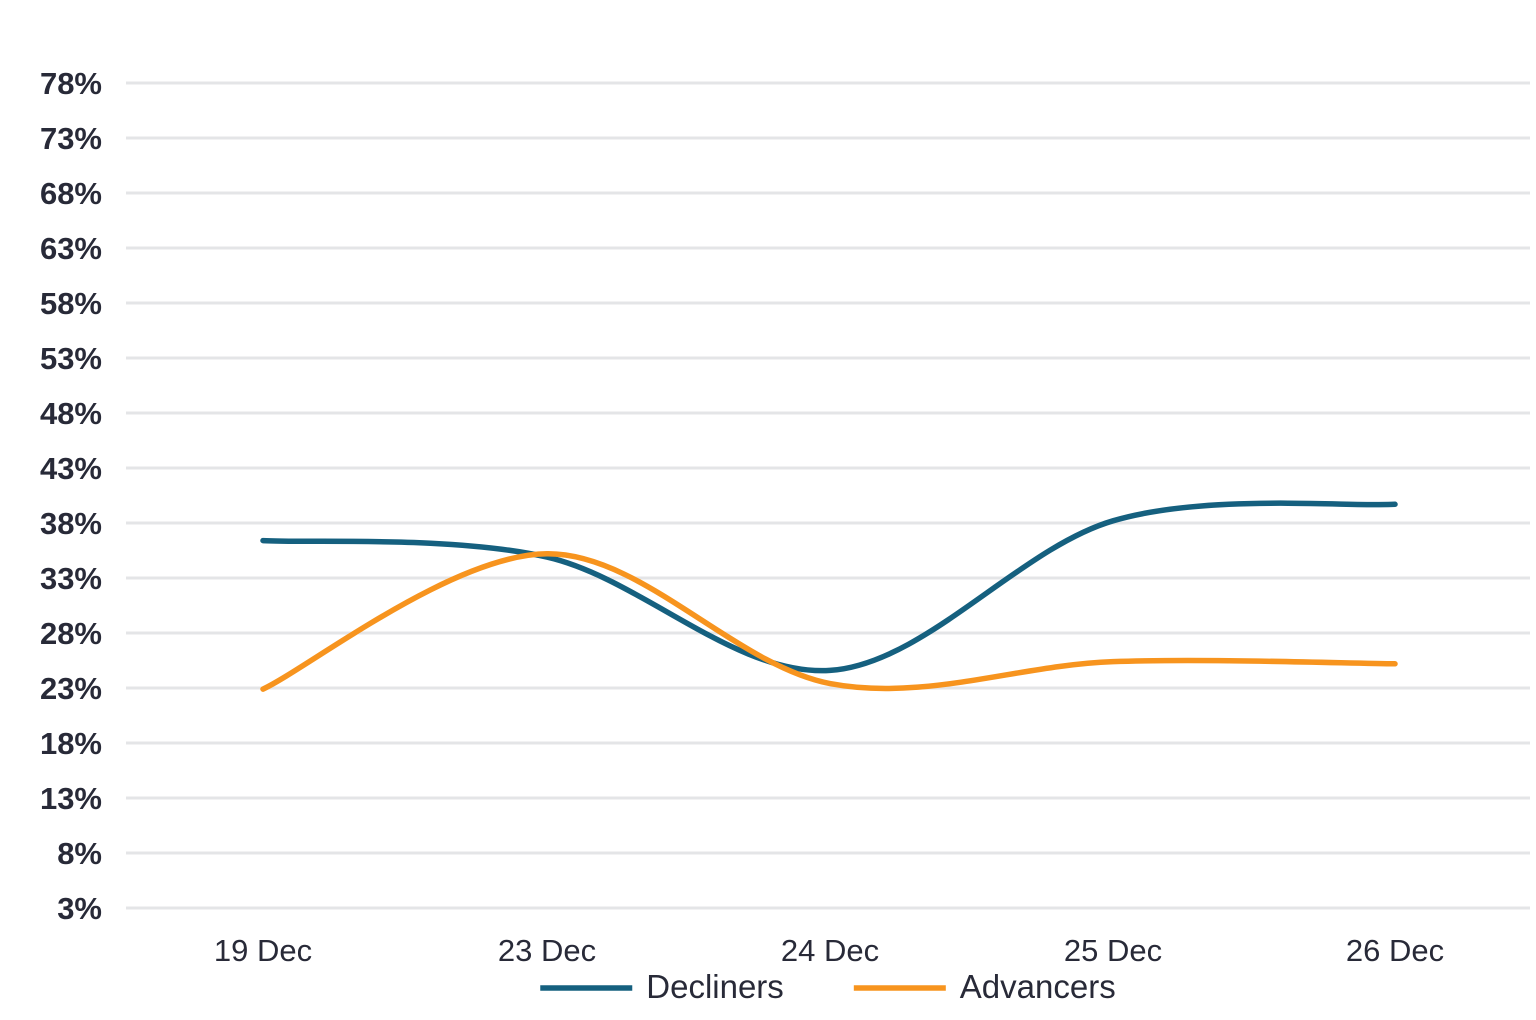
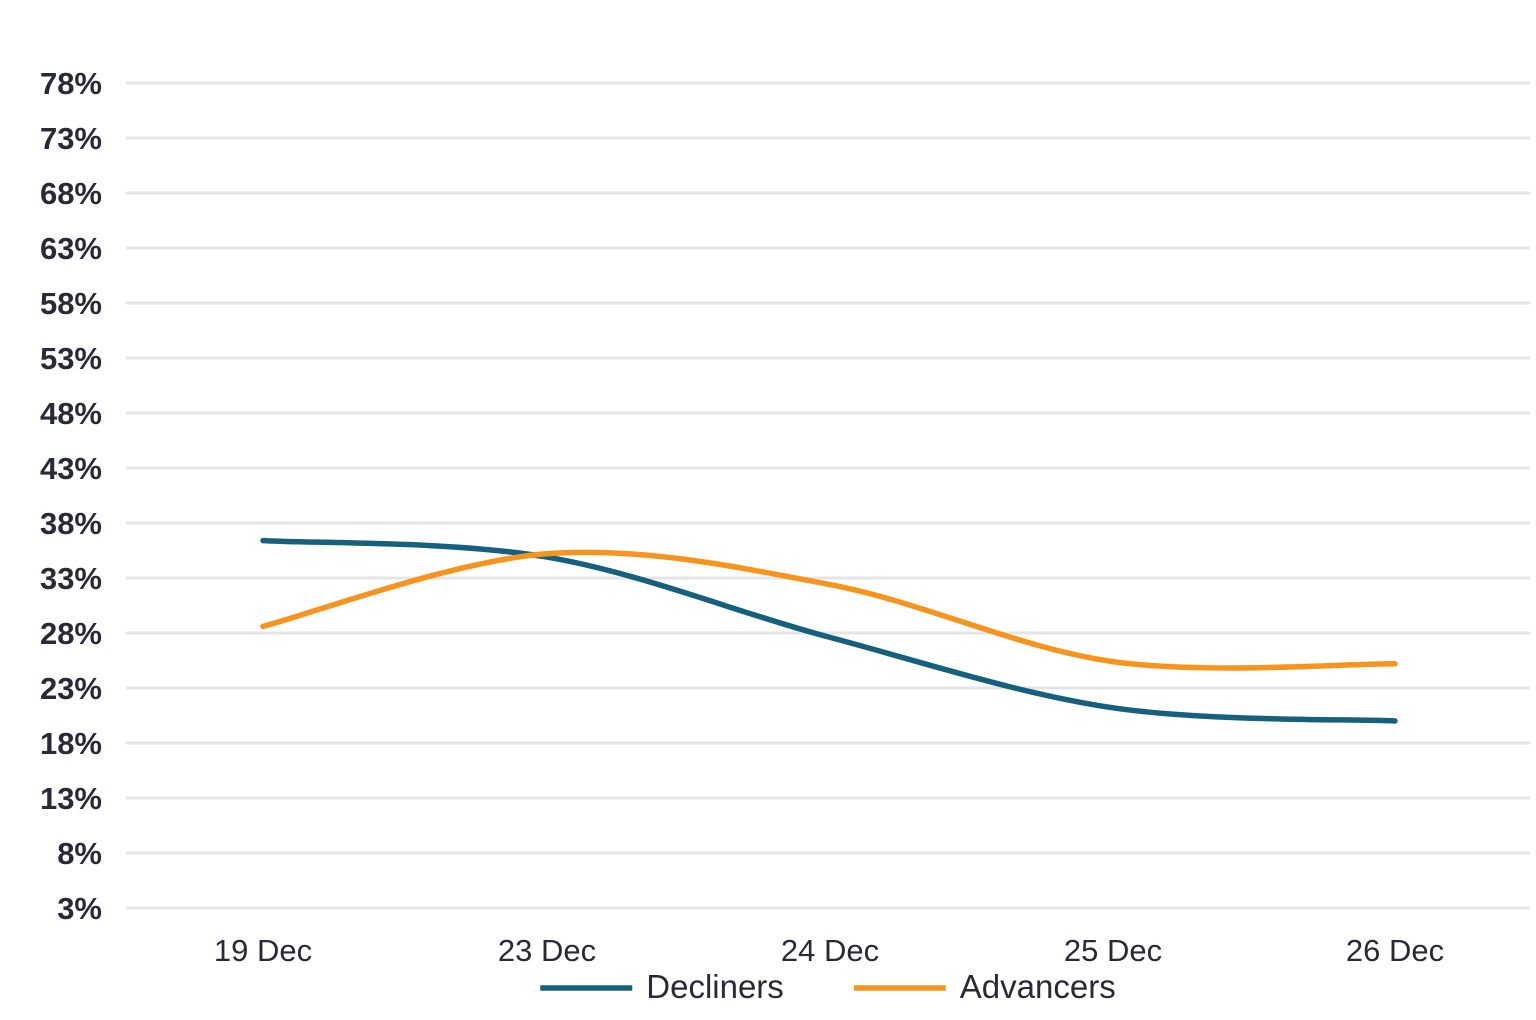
Advancers/19 Dec: 22.9% -> 28.6%
Decliners/24 Dec: 24.6% -> 27.6%
Advancers/24 Dec: 23.4% -> 32.4%
Decliners/25 Dec: 38.2% -> 21.2%
Decliners/26 Dec: 39.7% -> 20.0%
